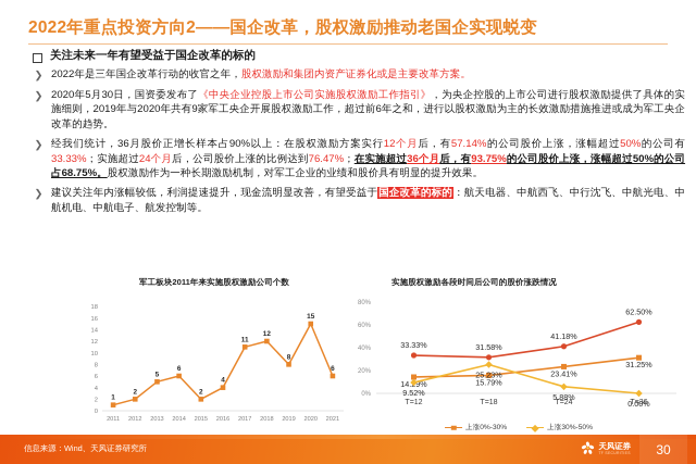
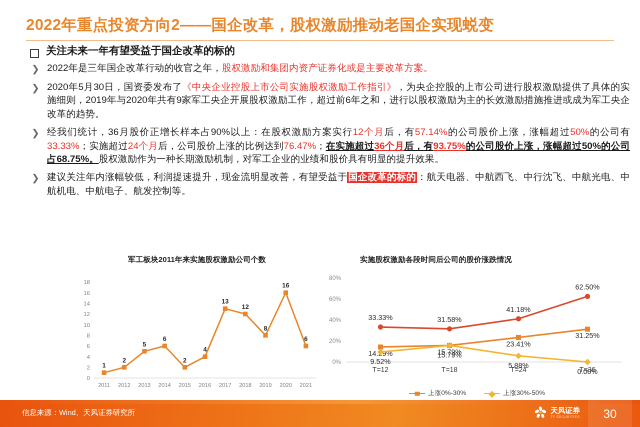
军工板块2011年来实施股权激励公司个数/2017: 11 -> 13
军工板块2011年来实施股权激励公司个数/2020: 15 -> 16
实施股权激励各段时间后公司的股价涨跌情况/上涨30%-50%/T=18: 25.23% -> 15.79%
